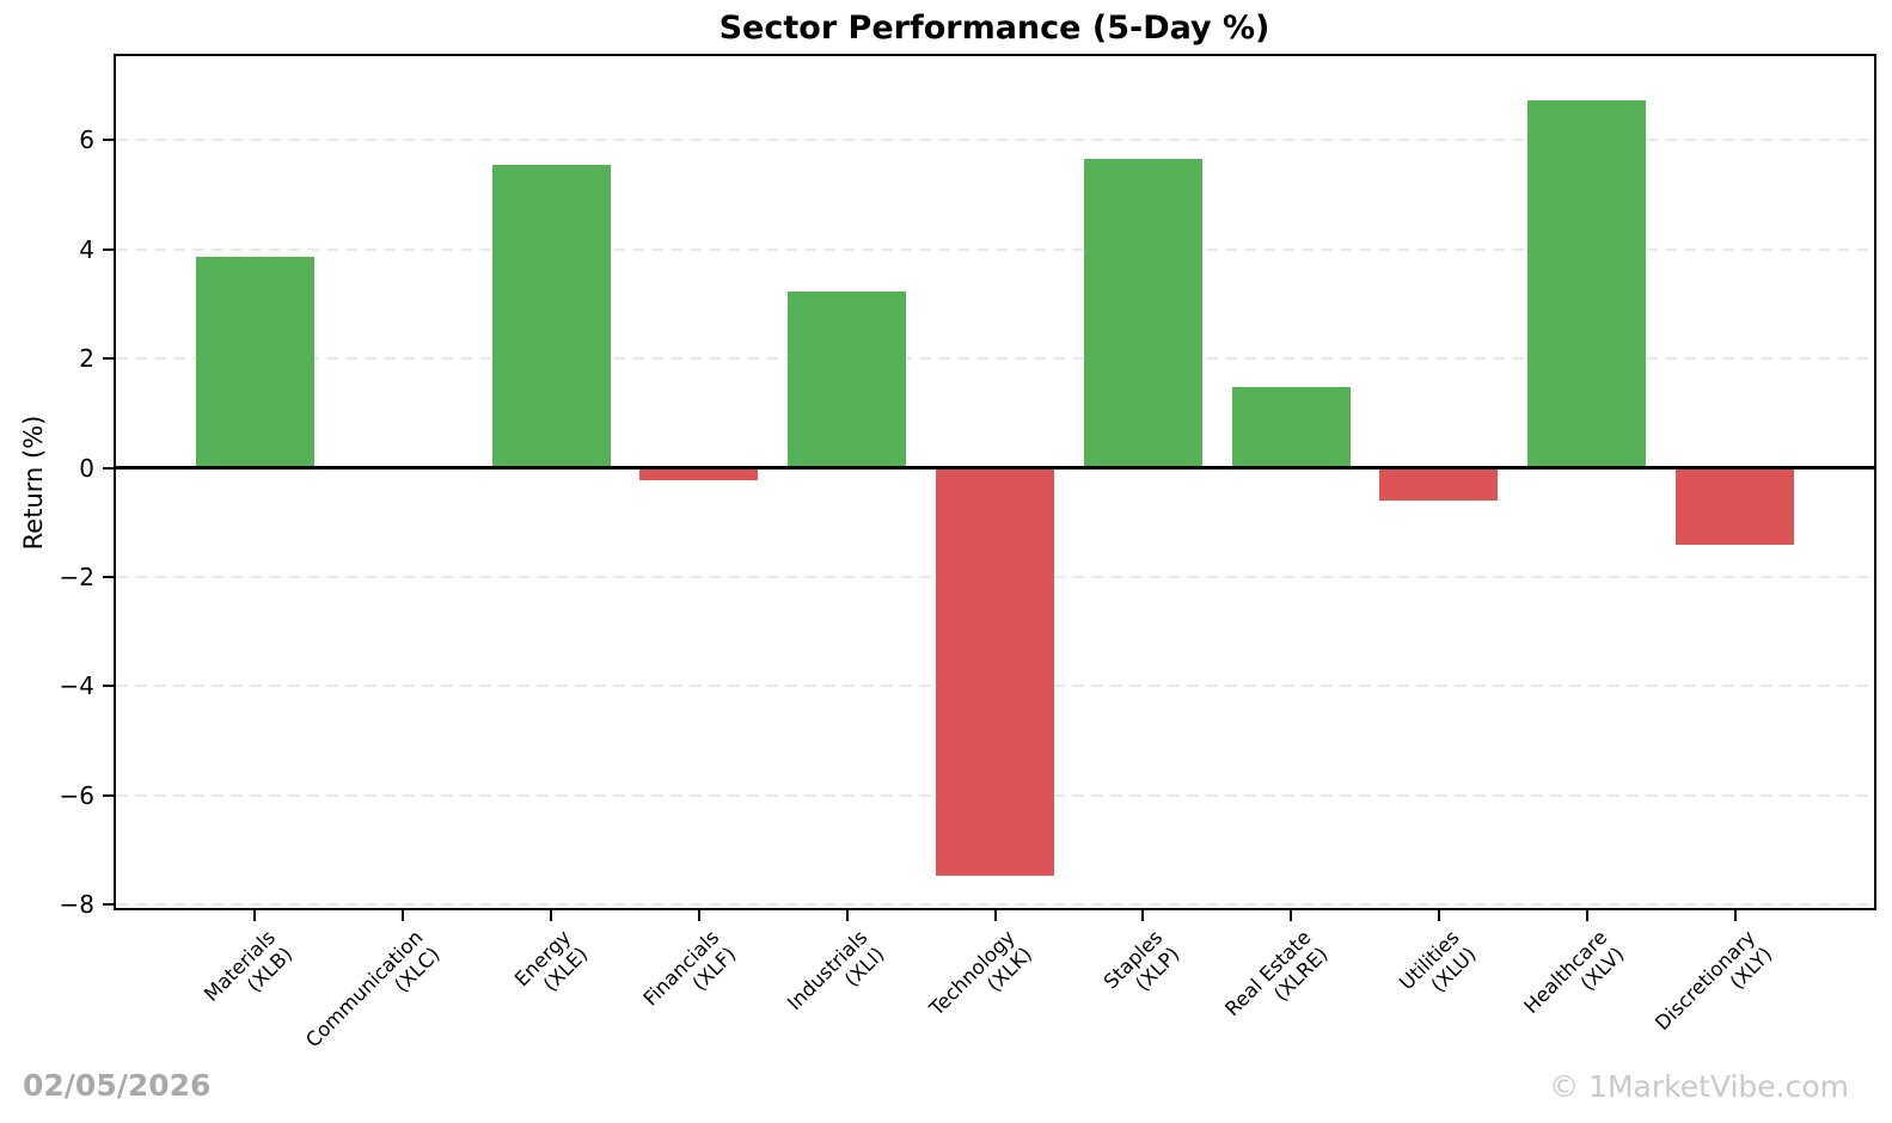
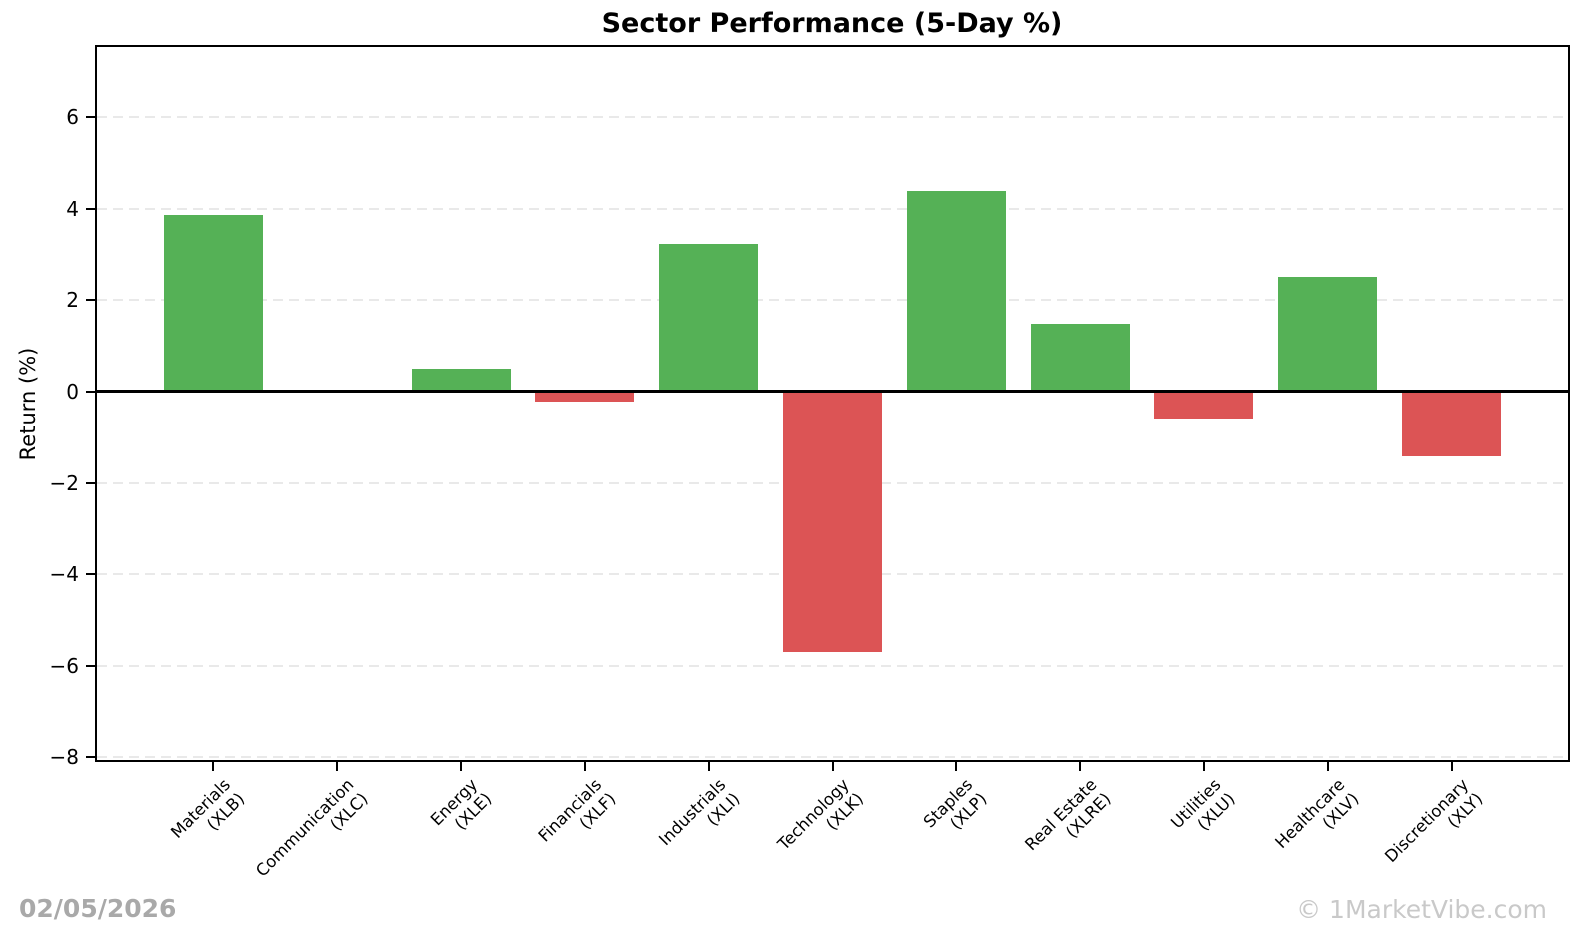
Energy (XLE): 5.5 -> 0.5
Technology (XLK): -7.5 -> -5.7
Staples (XLP): 5.7 -> 4.4
Healthcare (XLV): 6.7 -> 2.5
